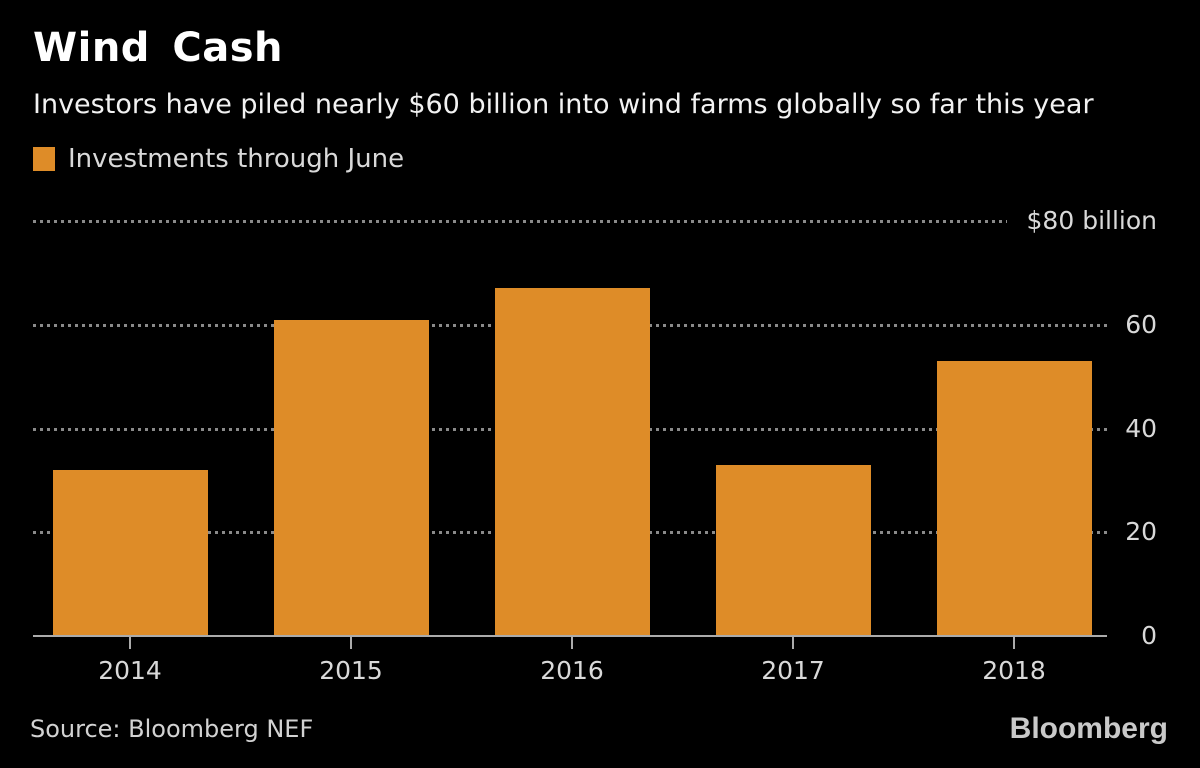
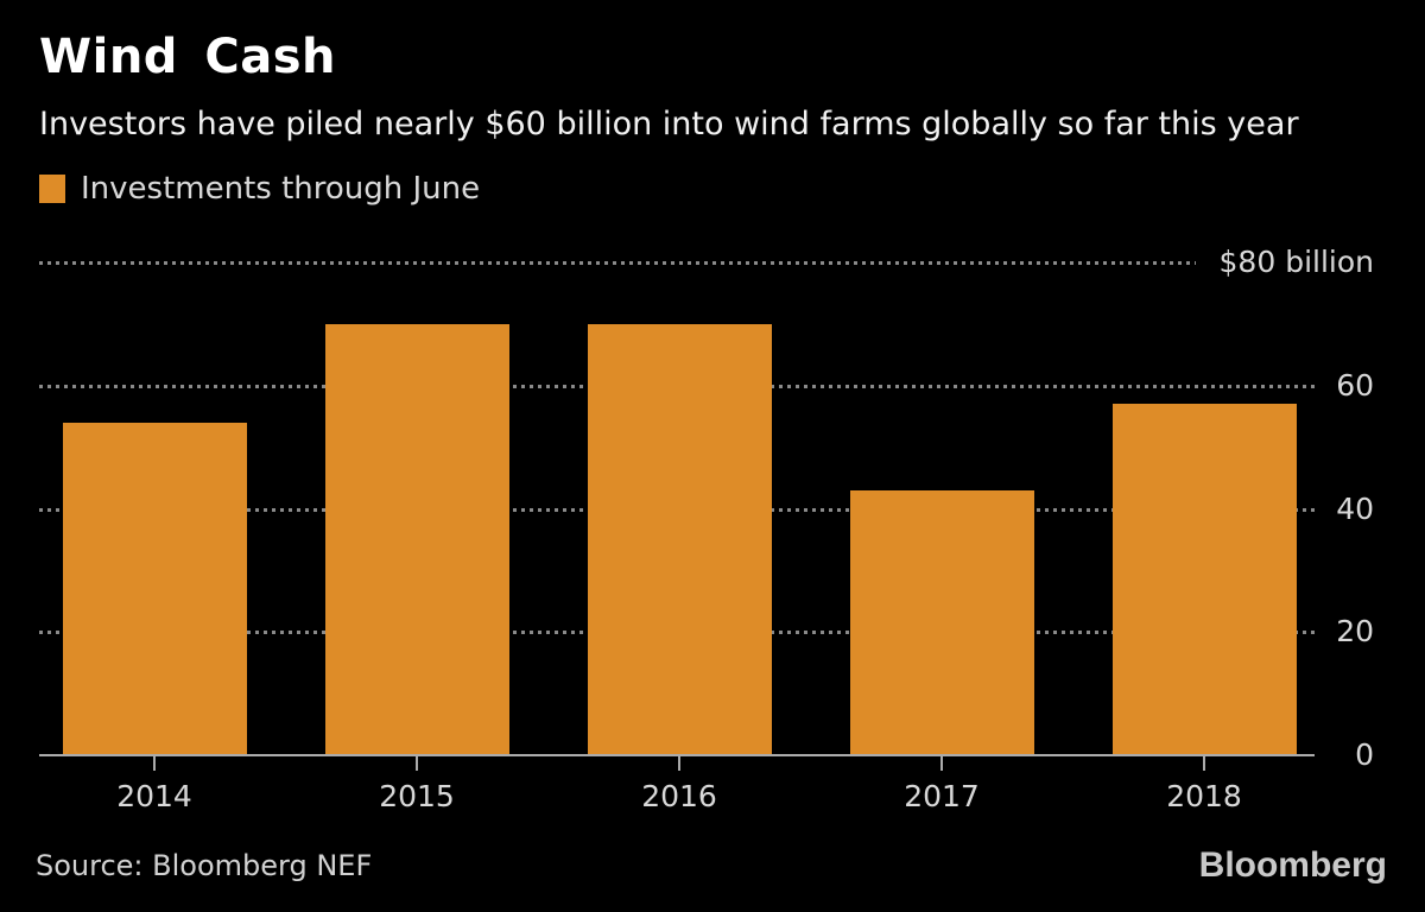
2014: 32 -> 54
2015: 61 -> 70
2016: 67 -> 70
2017: 33 -> 43
2018: 53 -> 57
